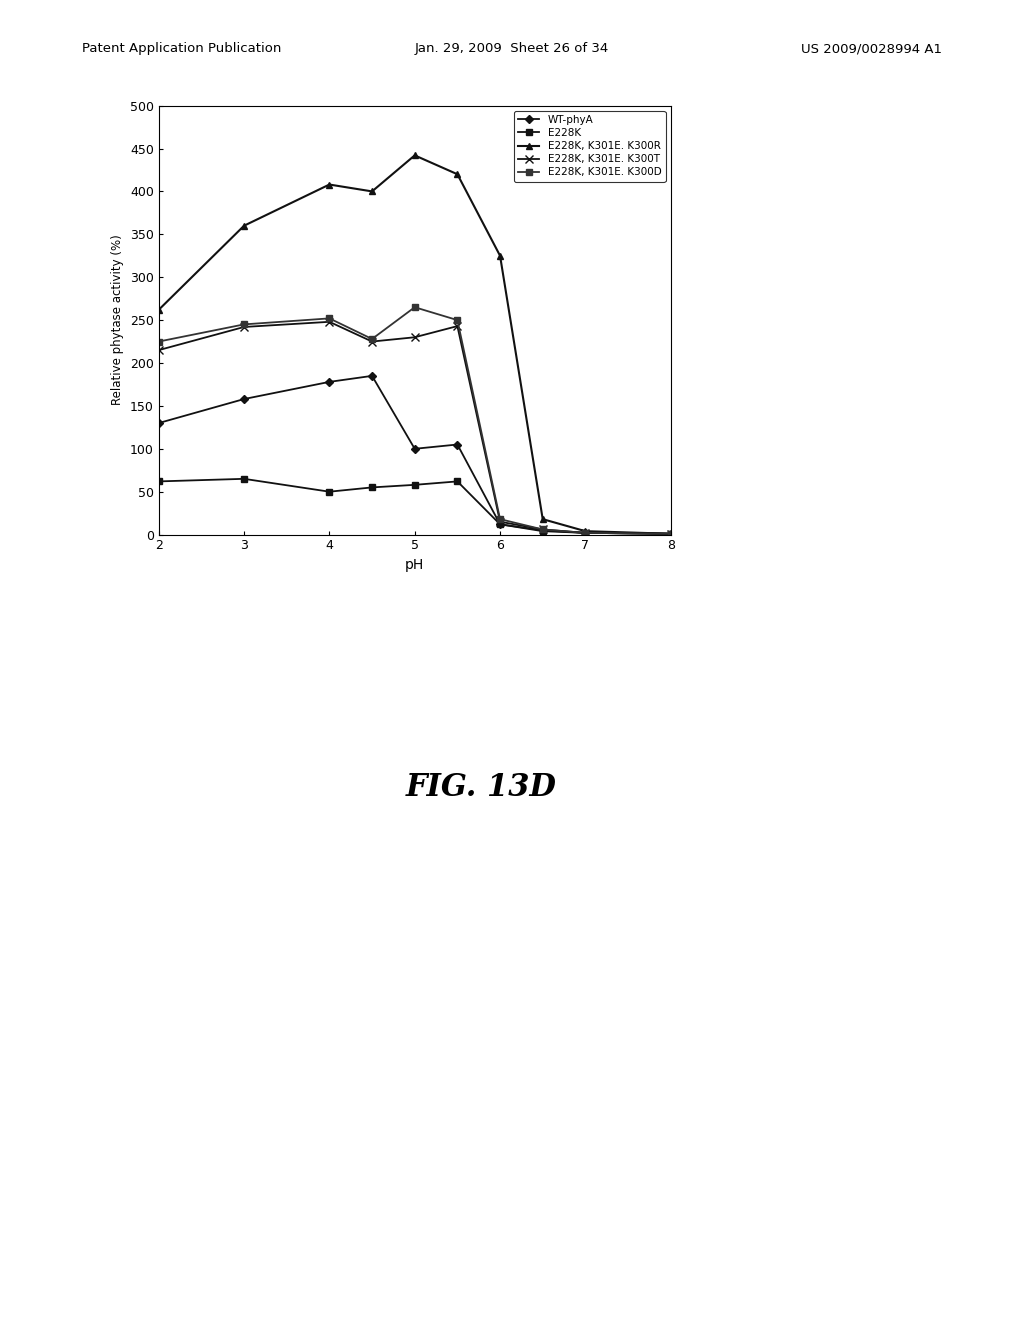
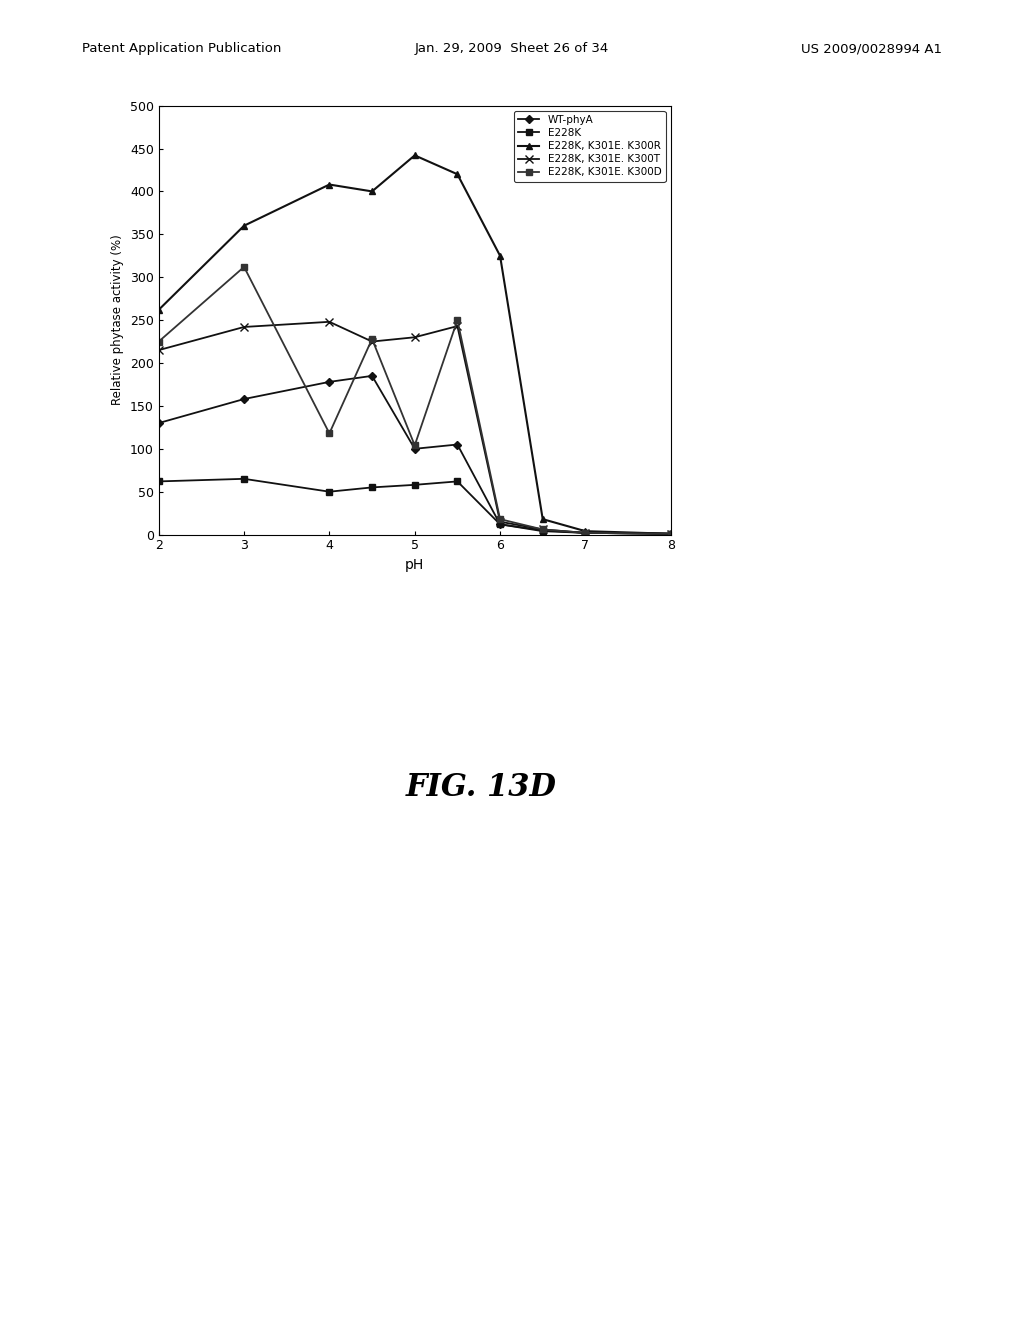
E228K, K301E. K300D/3: 245 -> 312
E228K, K301E. K300D/4: 252 -> 118
E228K, K301E. K300D/5: 265 -> 104
